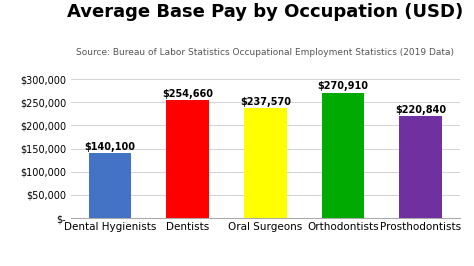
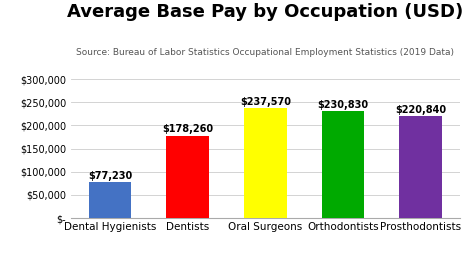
Dental Hygienists: $140,100 -> $77,230
Dentists: $254,660 -> $178,260
Orthodontists: $270,910 -> $230,830
